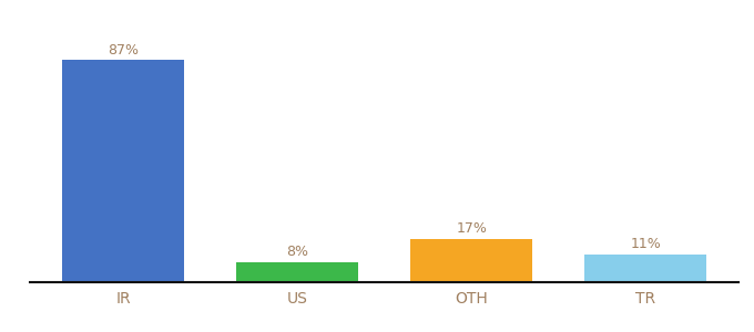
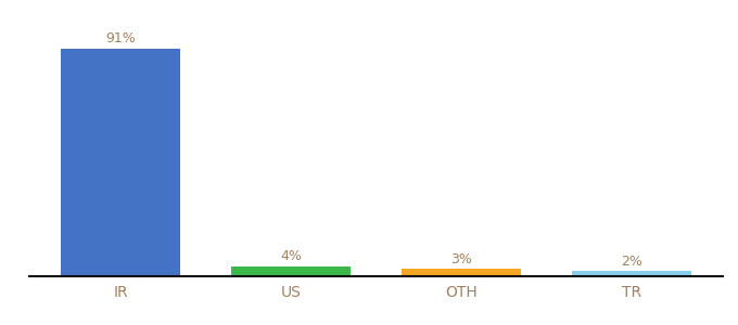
IR: 87% -> 91%
US: 8% -> 4%
OTH: 17% -> 3%
TR: 11% -> 2%
